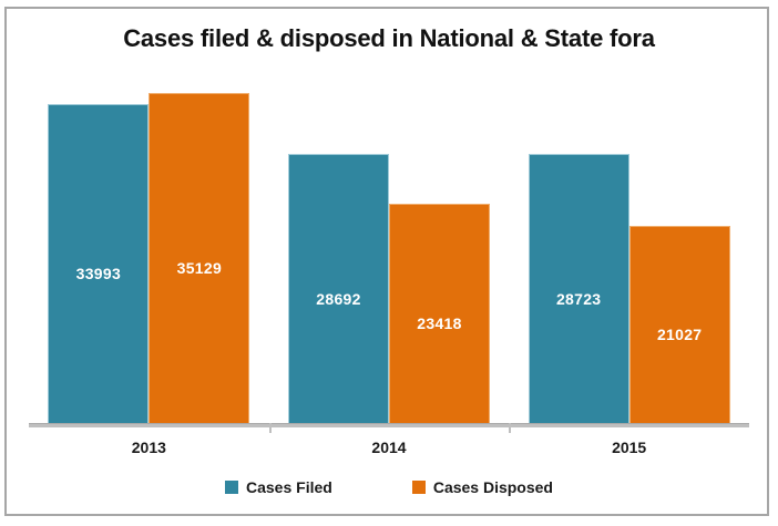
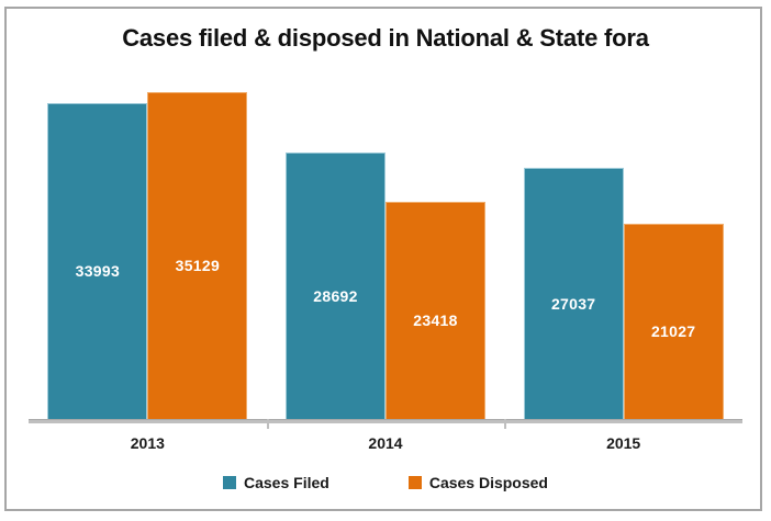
Cases Filed/2015: 28723 -> 27037
